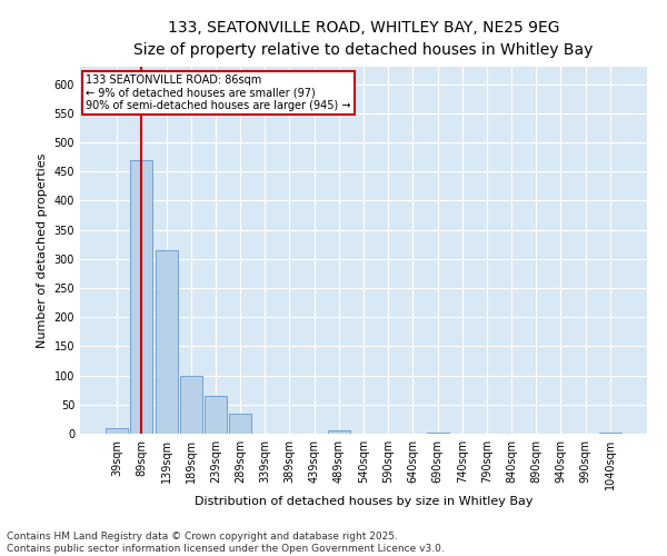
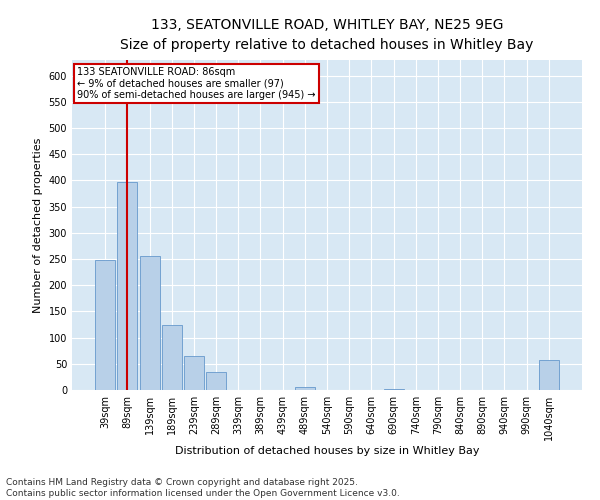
39sqm: 10 -> 248
89sqm: 470 -> 398
139sqm: 315 -> 256
189sqm: 100 -> 124
1040sqm: 2 -> 58
